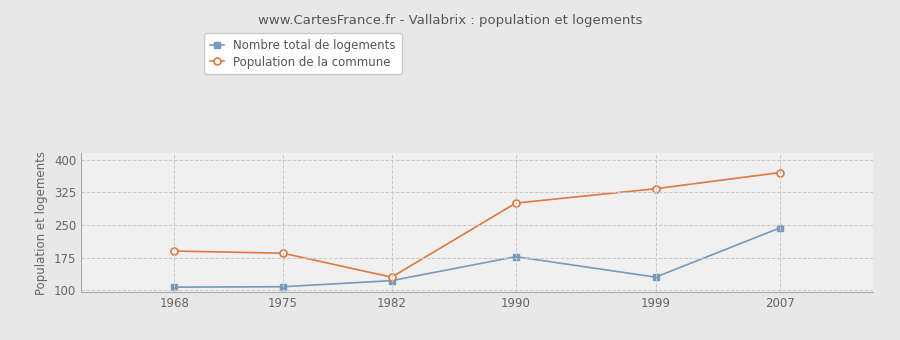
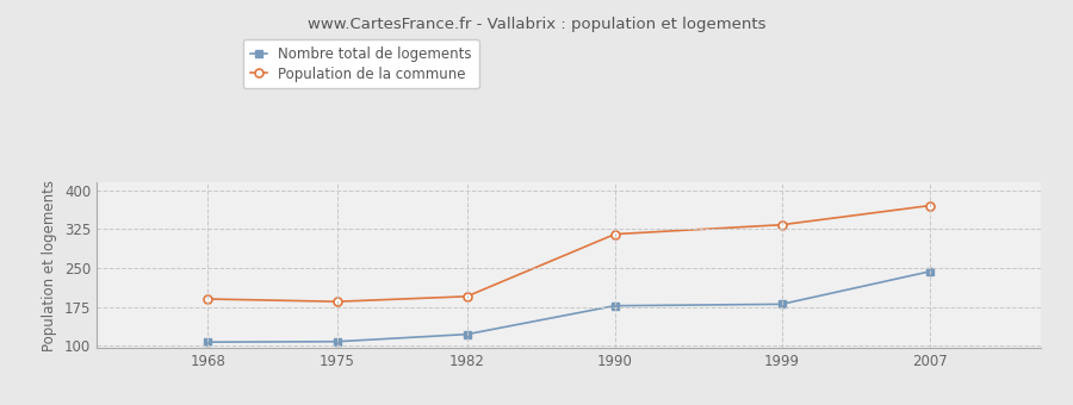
Population de la commune/1982: 130 -> 195
Population de la commune/1990: 300 -> 315
Nombre total de logements/1999: 130 -> 180
